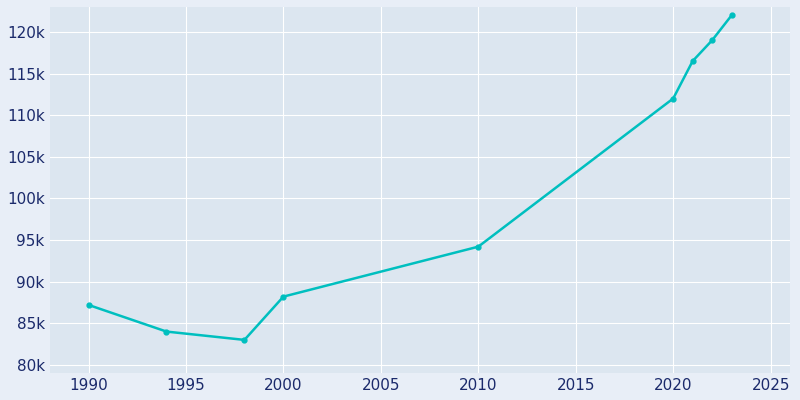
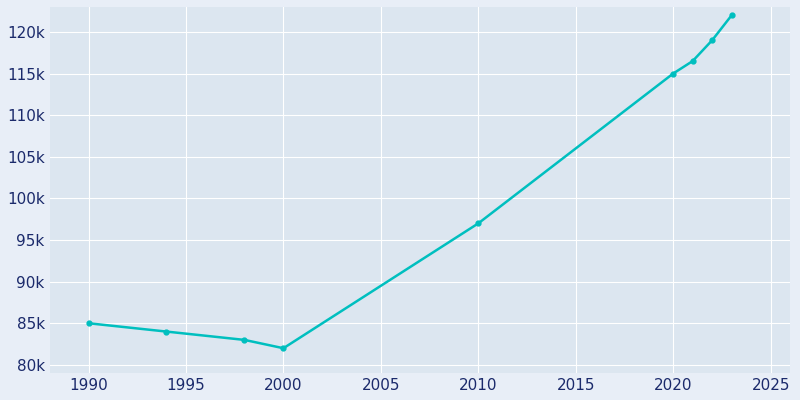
1990: 87.2k -> 85.0k
2000: 88.2k -> 82.0k
2010: 94.2k -> 97.0k
2020: 112.0k -> 115.0k
